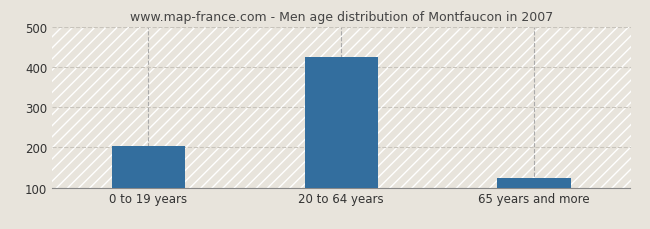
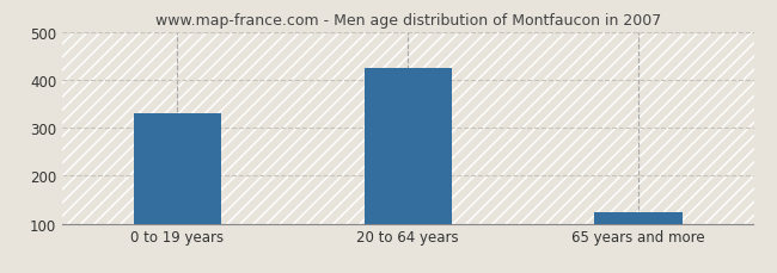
0 to 19 years: 203 -> 330
